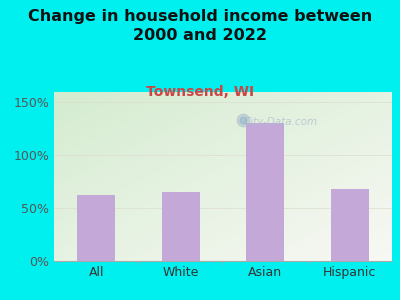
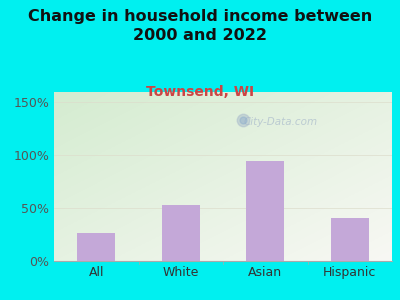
All: 62% -> 26%
White: 65% -> 53%
Asian: 130% -> 94%
Hispanic: 68% -> 41%
